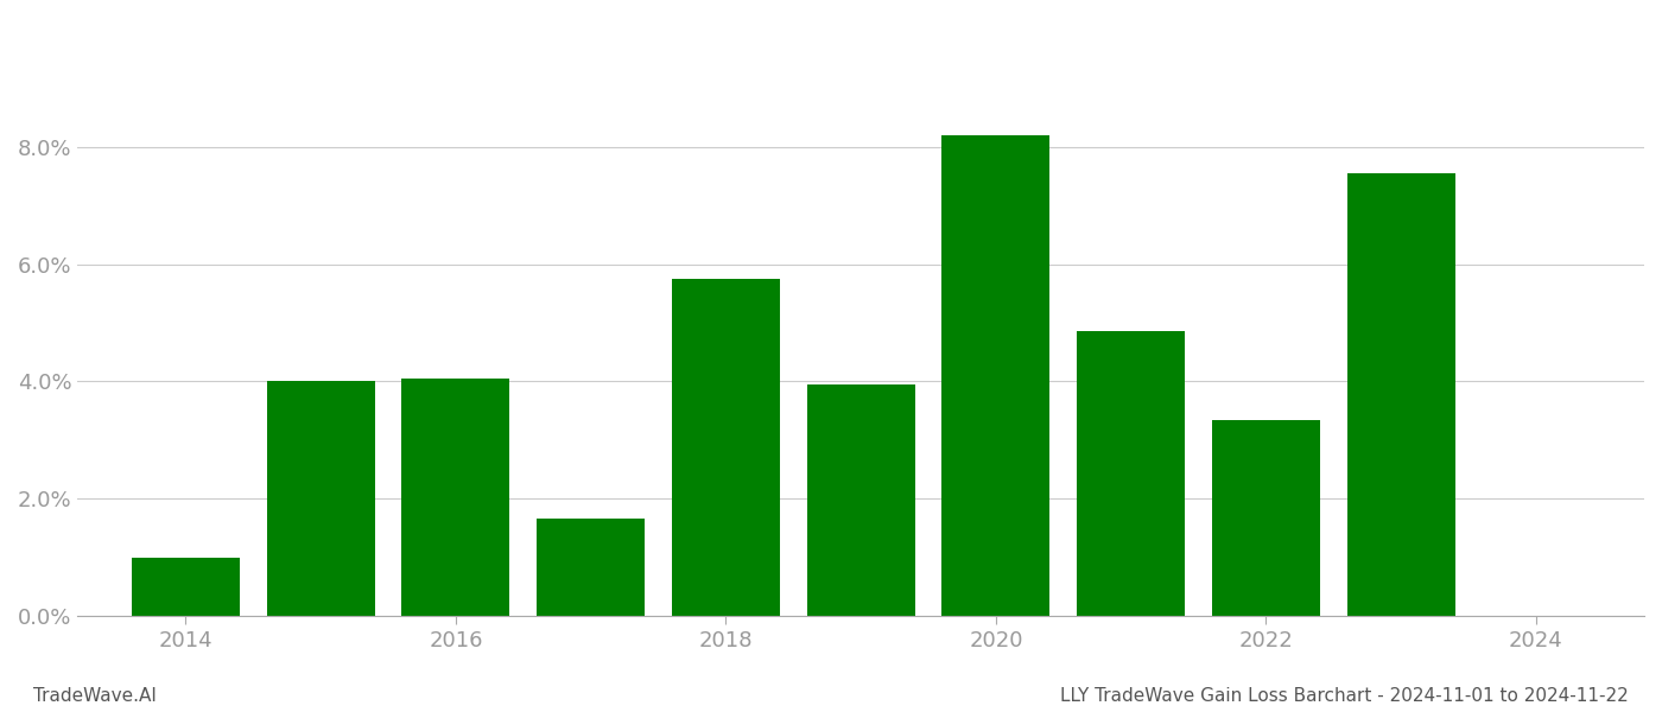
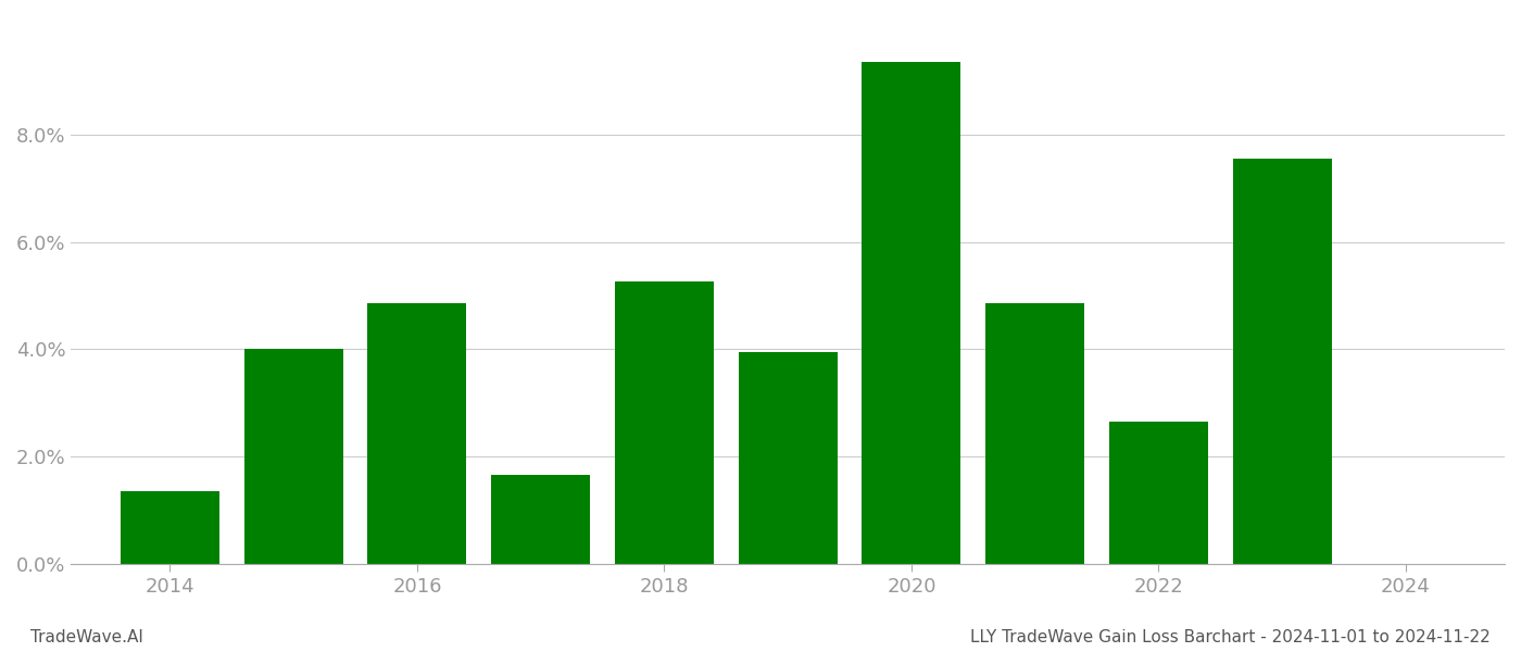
2014: 1.00% -> 1.35%
2016: 4.05% -> 4.86%
2018: 5.75% -> 5.25%
2020: 8.20% -> 9.35%
2022: 3.35% -> 2.66%
